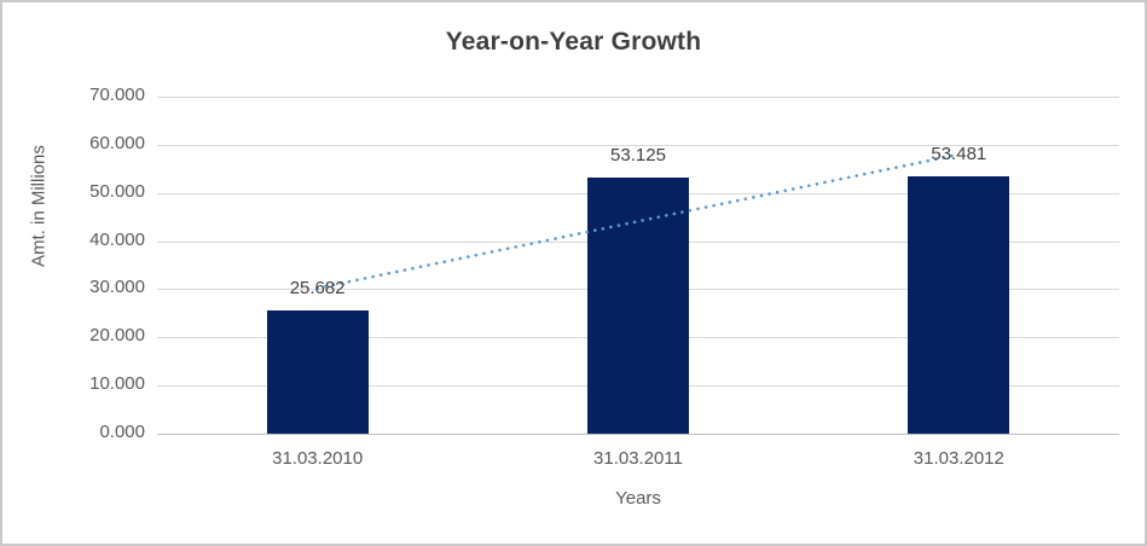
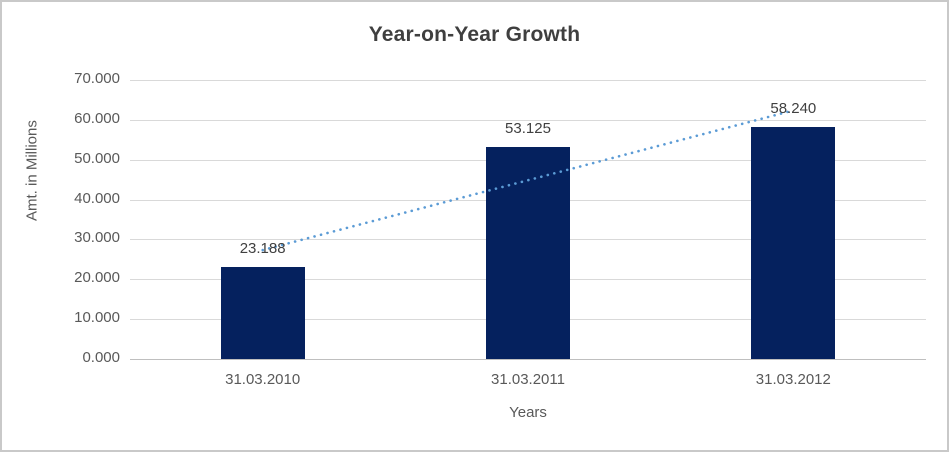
31.03.2010: 25.682 -> 23.188
31.03.2012: 53.481 -> 58.240
